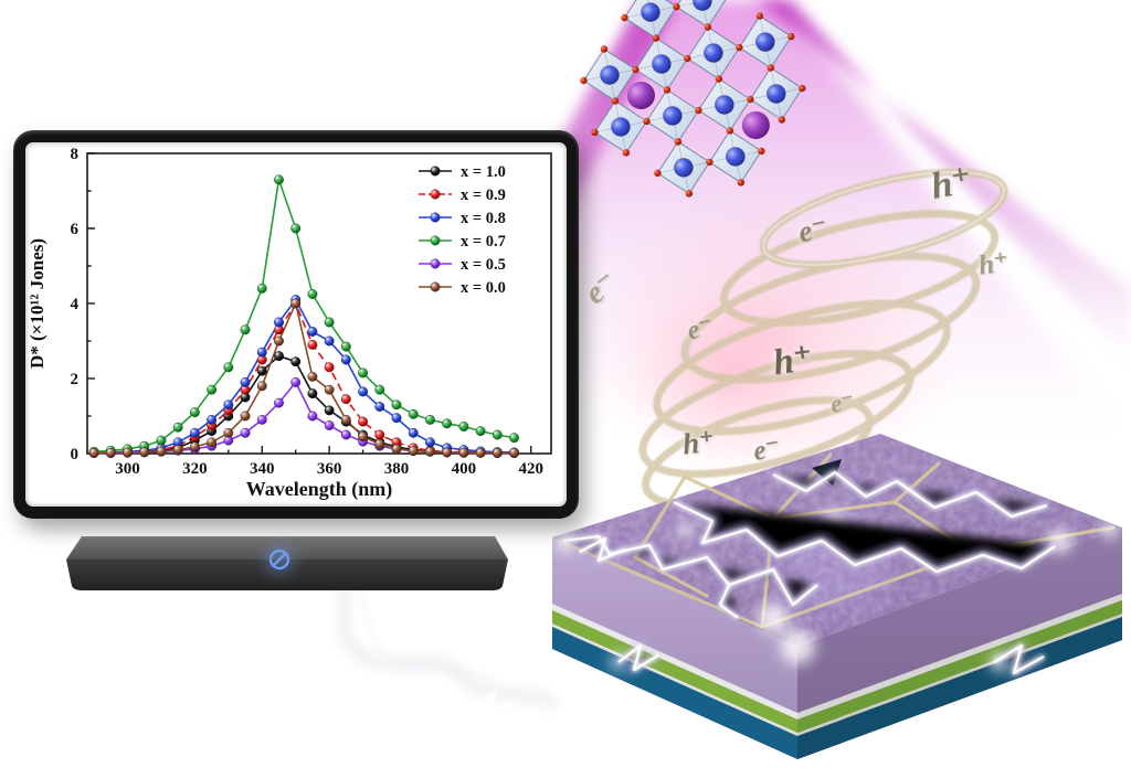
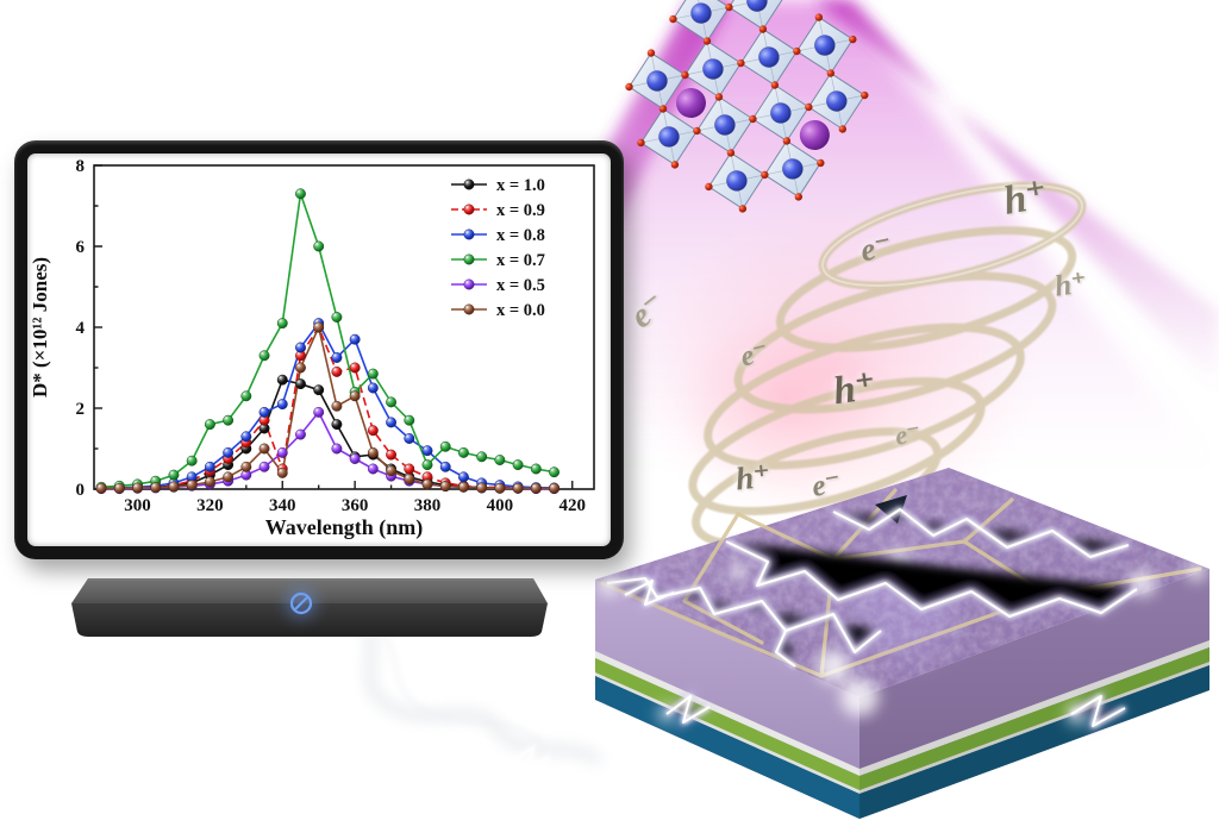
x = 0.7/320: 1.1 -> 1.6
x = 1.0/340: 2.2 -> 2.7
x = 0.9/340: 2.5 -> 0.5
x = 0.8/340: 2.7 -> 2.1
x = 0.7/340: 4.4 -> 4.1
x = 0.0/340: 1.8 -> 0.4
x = 1.0/360: 1.1 -> 0.8
x = 0.9/360: 2.3 -> 3.0
x = 0.8/360: 3.0 -> 3.7
x = 0.7/360: 3.5 -> 2.4
x = 0.0/360: 1.7 -> 2.3
x = 0.7/380: 1.3 -> 0.6
